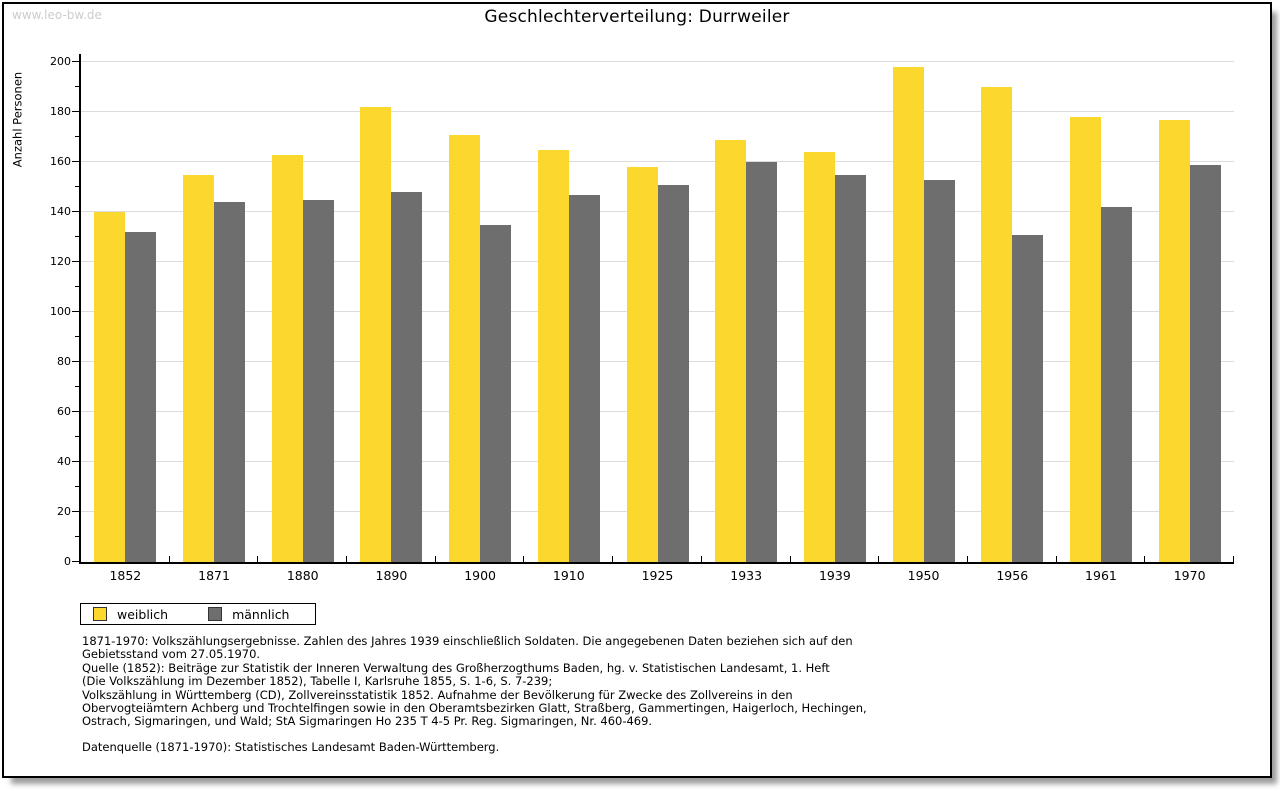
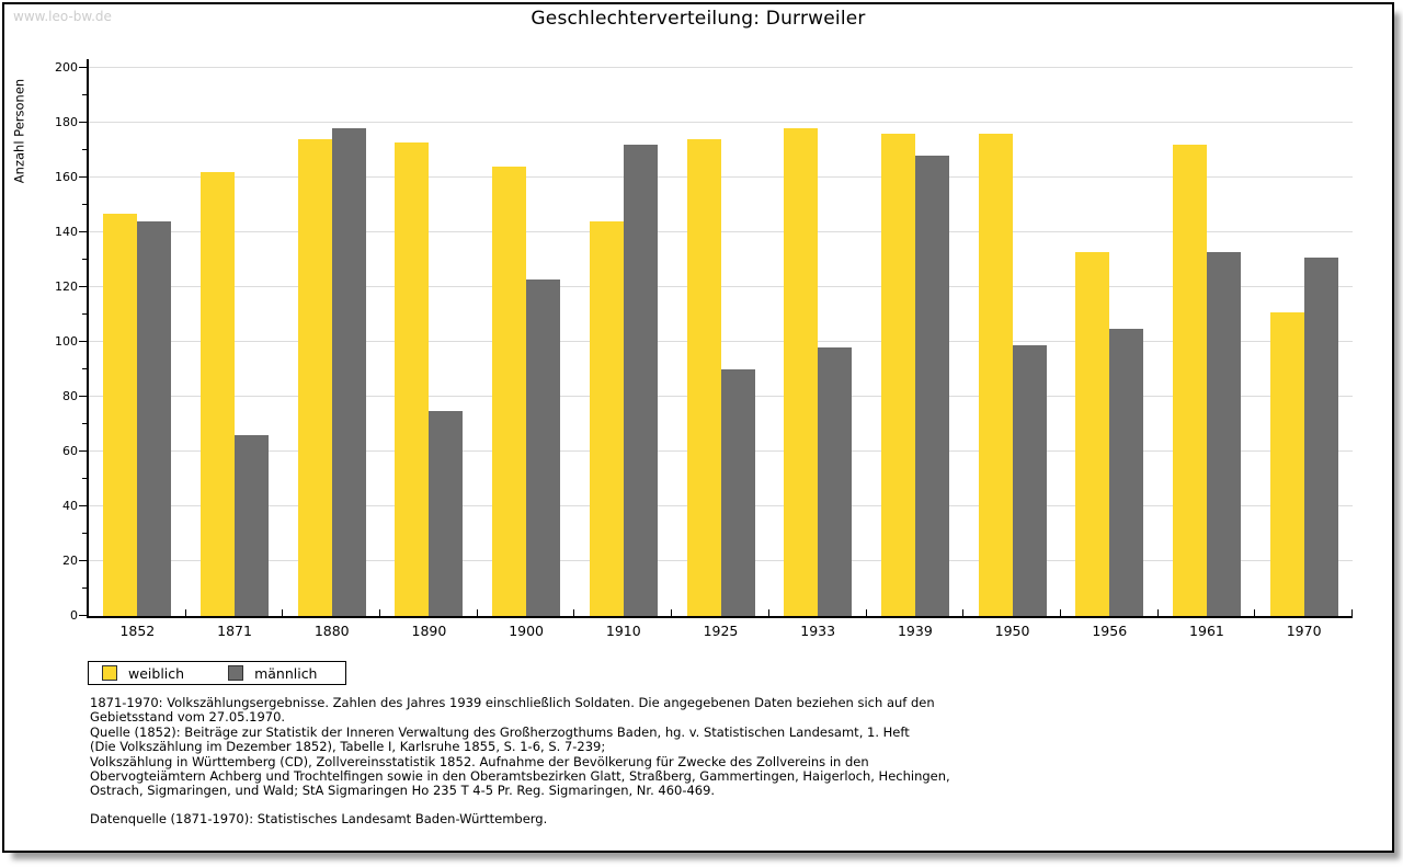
weiblich/1852: 140 -> 147
männlich/1852: 132 -> 144
weiblich/1871: 155 -> 162
männlich/1871: 144 -> 66
weiblich/1880: 163 -> 174
männlich/1880: 145 -> 178
weiblich/1890: 182 -> 173
männlich/1890: 148 -> 75
weiblich/1900: 171 -> 164
männlich/1900: 135 -> 123
weiblich/1910: 165 -> 144
männlich/1910: 147 -> 172
weiblich/1925: 158 -> 174
männlich/1925: 151 -> 90
weiblich/1933: 169 -> 178
männlich/1933: 160 -> 98
weiblich/1939: 164 -> 176
männlich/1939: 155 -> 168
weiblich/1950: 198 -> 176
männlich/1950: 153 -> 99
weiblich/1956: 190 -> 133
männlich/1956: 131 -> 105
weiblich/1961: 178 -> 172
männlich/1961: 142 -> 133
weiblich/1970: 177 -> 111
männlich/1970: 159 -> 131
